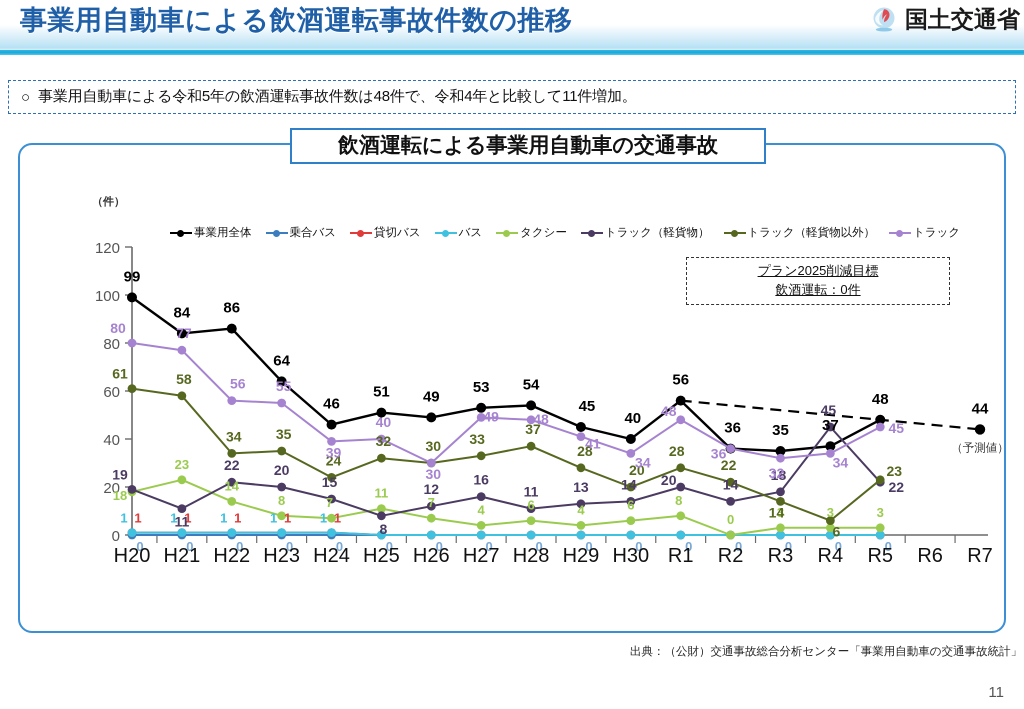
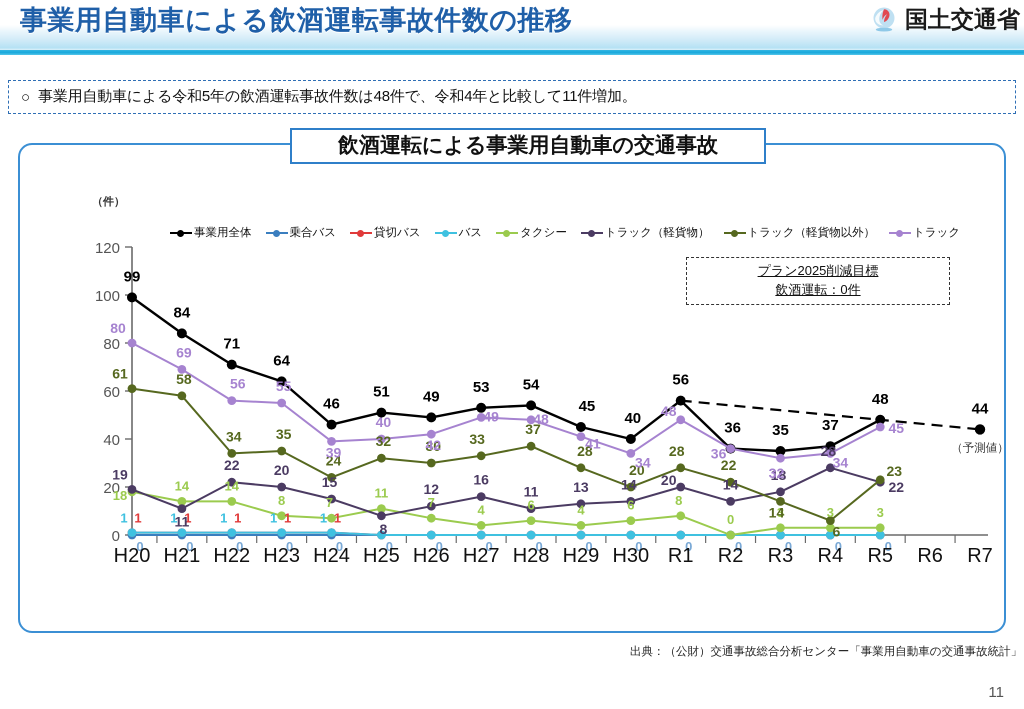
タクシー/H21: 23 -> 14
トラック/H21: 77 -> 69
事業用全体/H22: 86 -> 71
トラック/H26: 30 -> 42
トラック（軽貨物）/R4: 45 -> 28
